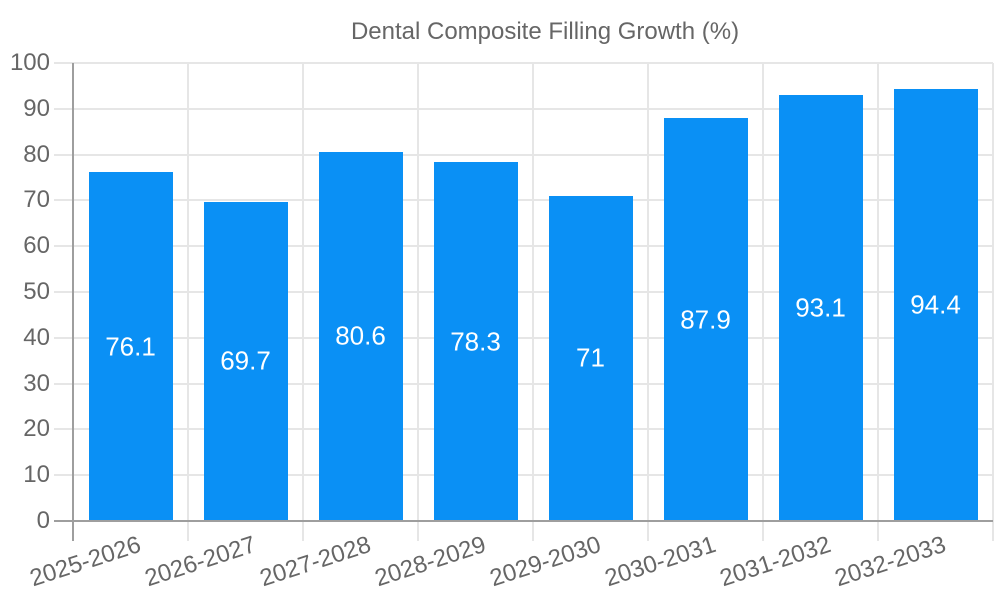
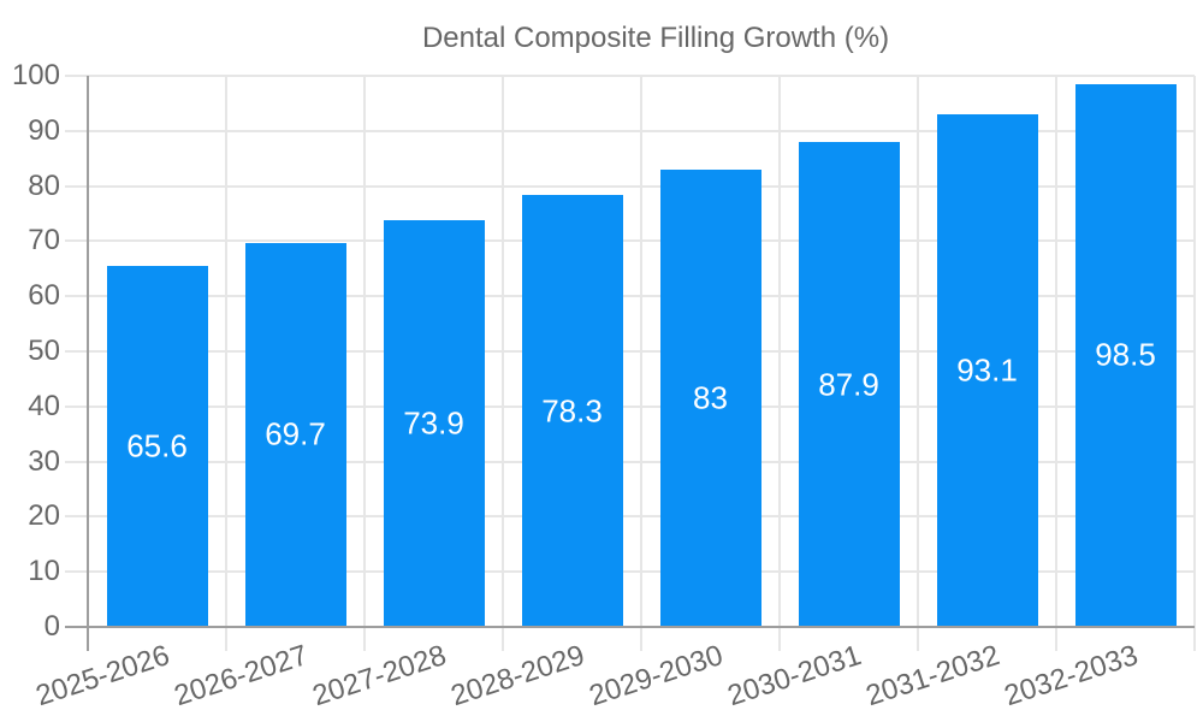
2025-2026: 76.1 -> 65.6
2027-2028: 80.6 -> 73.9
2029-2030: 71 -> 83
2032-2033: 94.4 -> 98.5
